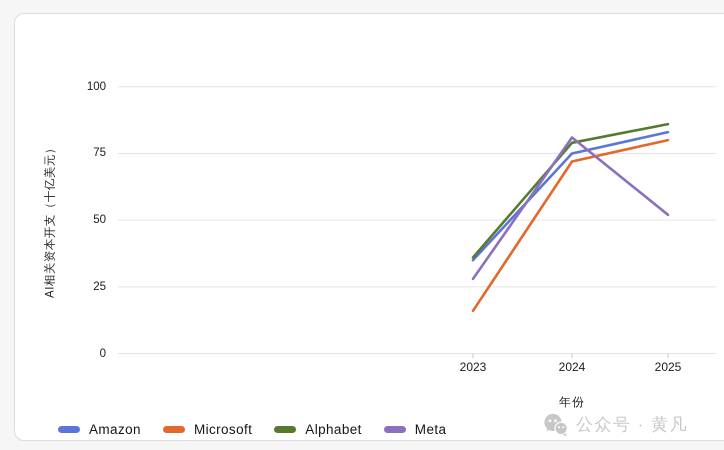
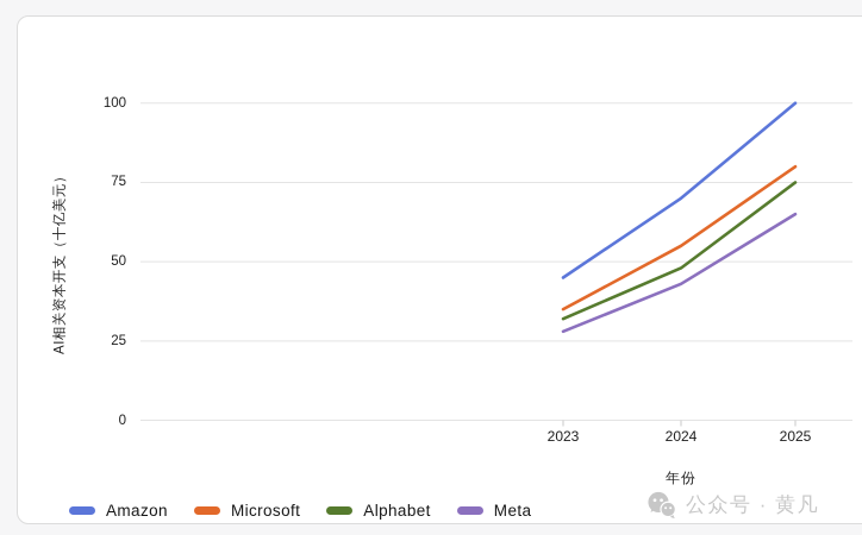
Amazon/2023: 35 -> 45
Microsoft/2023: 16 -> 35
Alphabet/2023: 36 -> 32
Amazon/2024: 75 -> 70
Microsoft/2024: 72 -> 55
Alphabet/2024: 79 -> 48
Meta/2024: 81 -> 43
Amazon/2025: 83 -> 100
Alphabet/2025: 86 -> 75
Meta/2025: 52 -> 65
